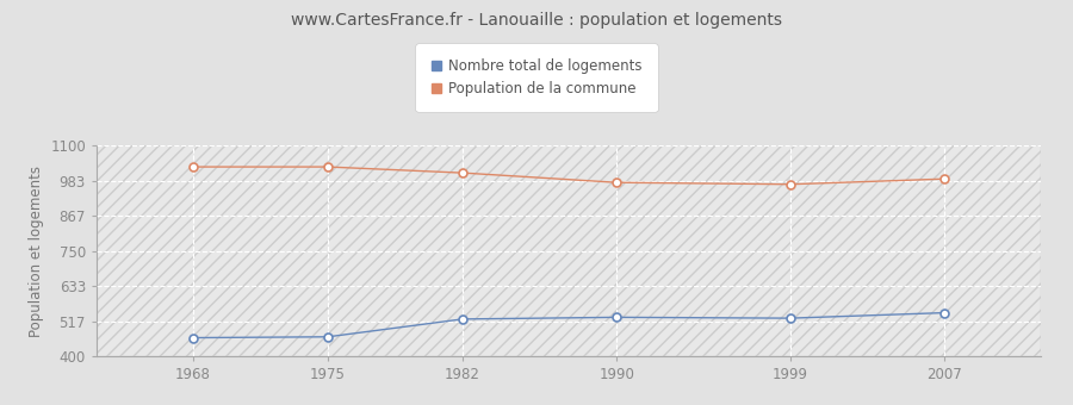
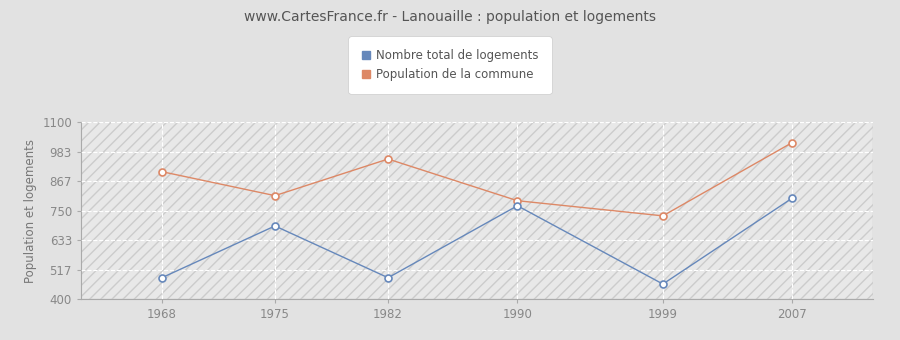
Nombre total de logements/1968: 462 -> 485
Population de la commune/1968: 1030 -> 905
Nombre total de logements/1975: 465 -> 690
Population de la commune/1975: 1030 -> 810
Nombre total de logements/1982: 524 -> 485
Population de la commune/1982: 1010 -> 955
Nombre total de logements/1990: 530 -> 770
Population de la commune/1990: 978 -> 790
Nombre total de logements/1999: 527 -> 460
Population de la commune/1999: 972 -> 730
Nombre total de logements/2007: 545 -> 800
Population de la commune/2007: 990 -> 1020
